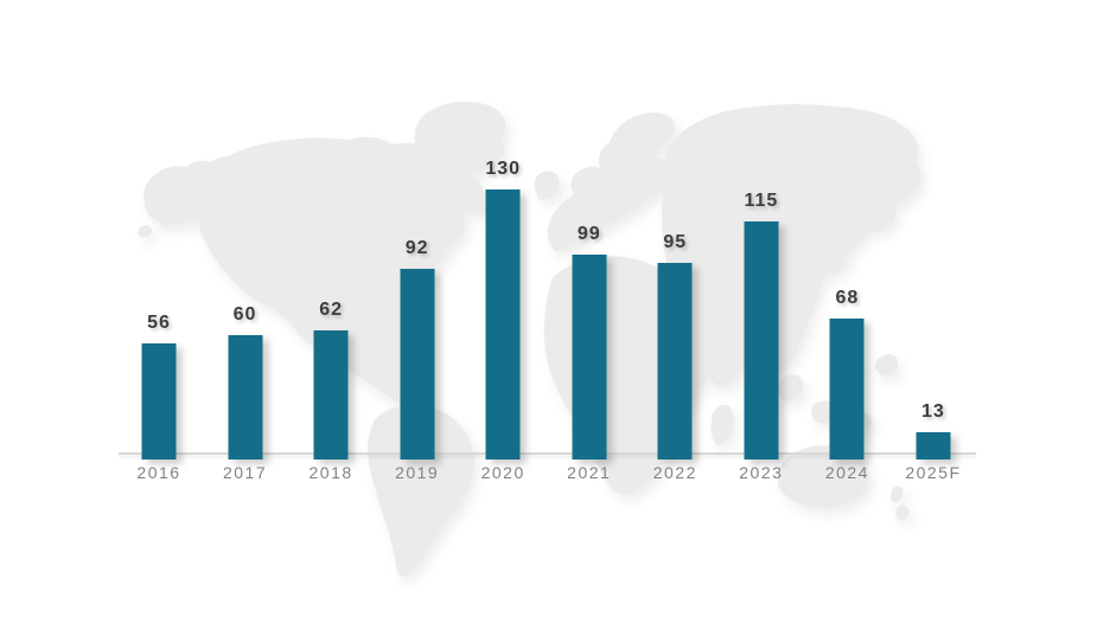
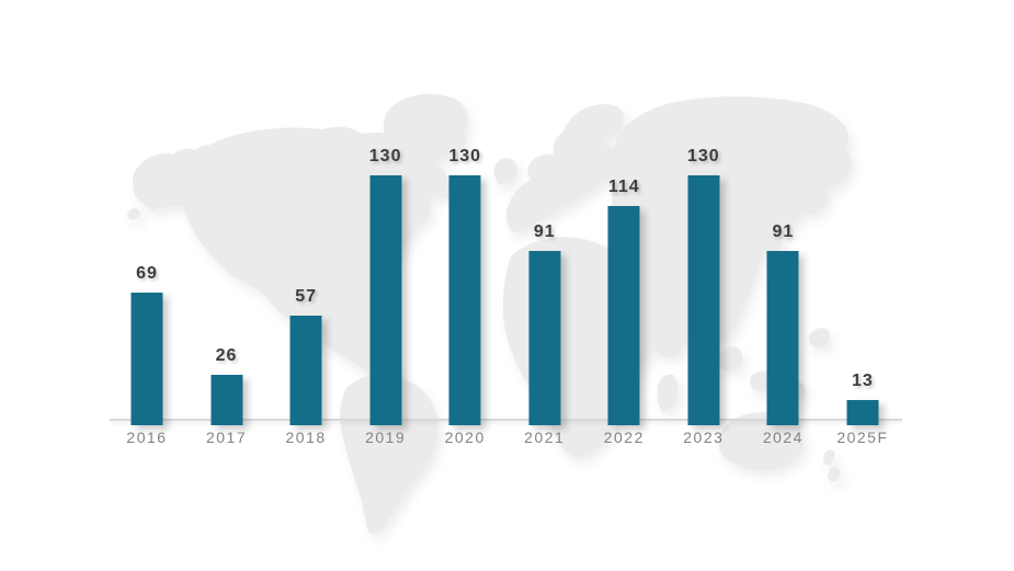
2016: 56 -> 69
2017: 60 -> 26
2018: 62 -> 57
2019: 92 -> 130
2021: 99 -> 91
2022: 95 -> 114
2023: 115 -> 130
2024: 68 -> 91
